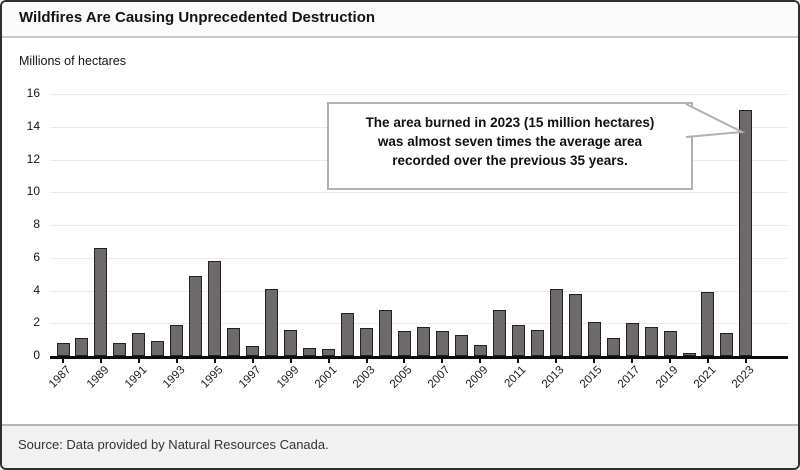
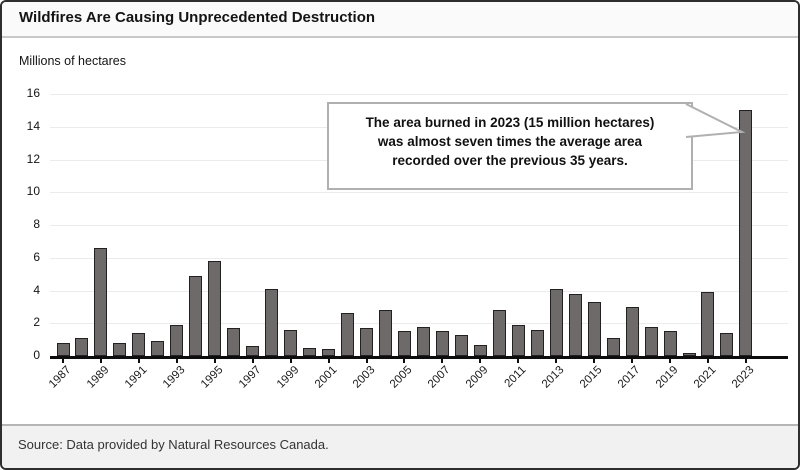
2015: 2.1 -> 3.3
2017: 2.0 -> 3.0
